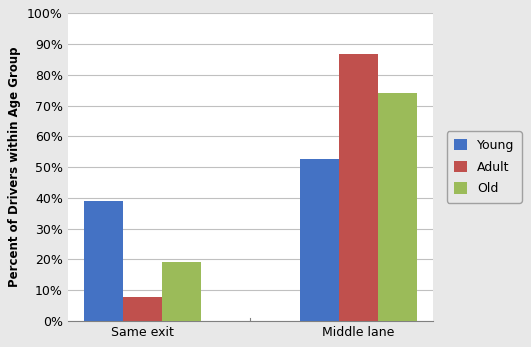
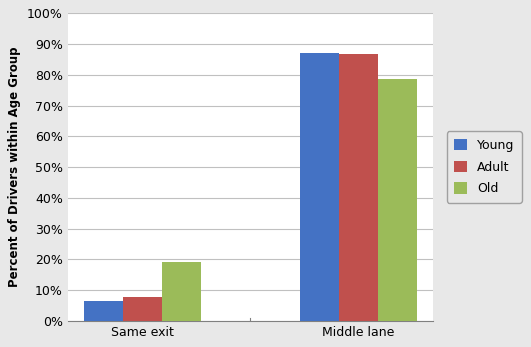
Young/Same exit: 39.0% -> 6.5%
Young/Middle lane: 52.5% -> 87.1%
Old/Middle lane: 74.0% -> 78.6%
